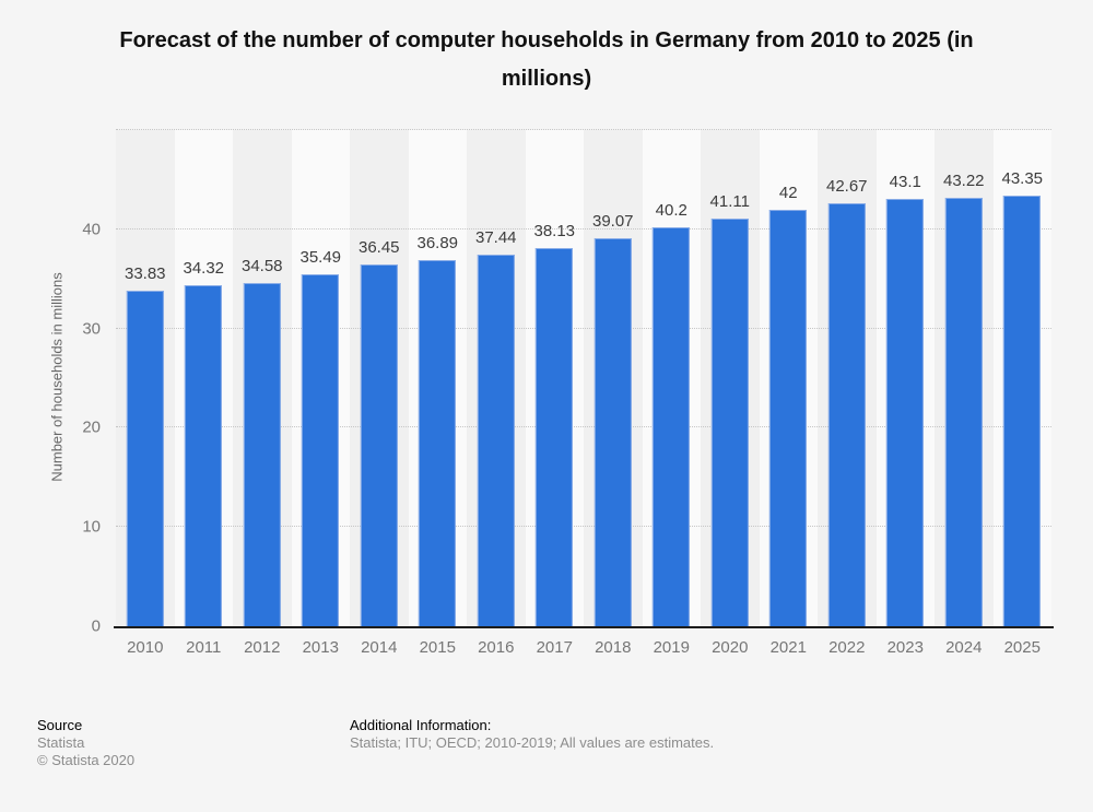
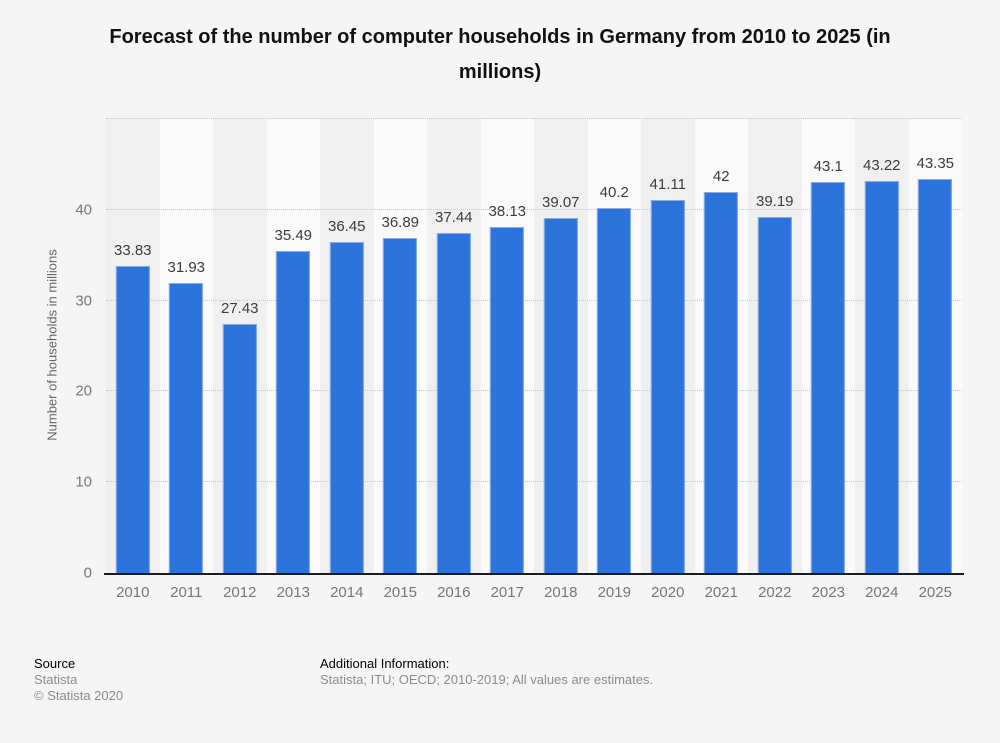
2011: 34.32 -> 31.93
2012: 34.58 -> 27.43
2022: 42.67 -> 39.19
